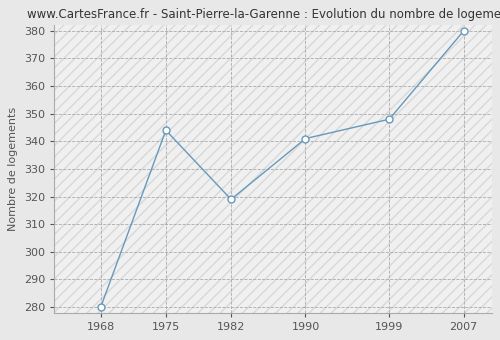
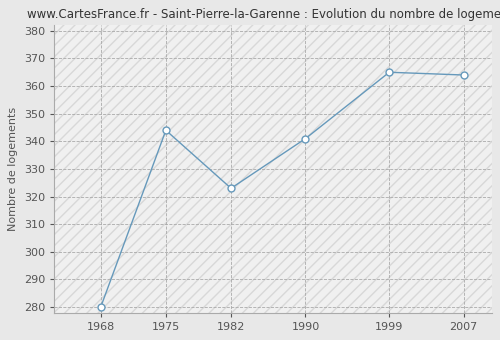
1982: 319 -> 323
1999: 348 -> 365
2007: 380 -> 364
